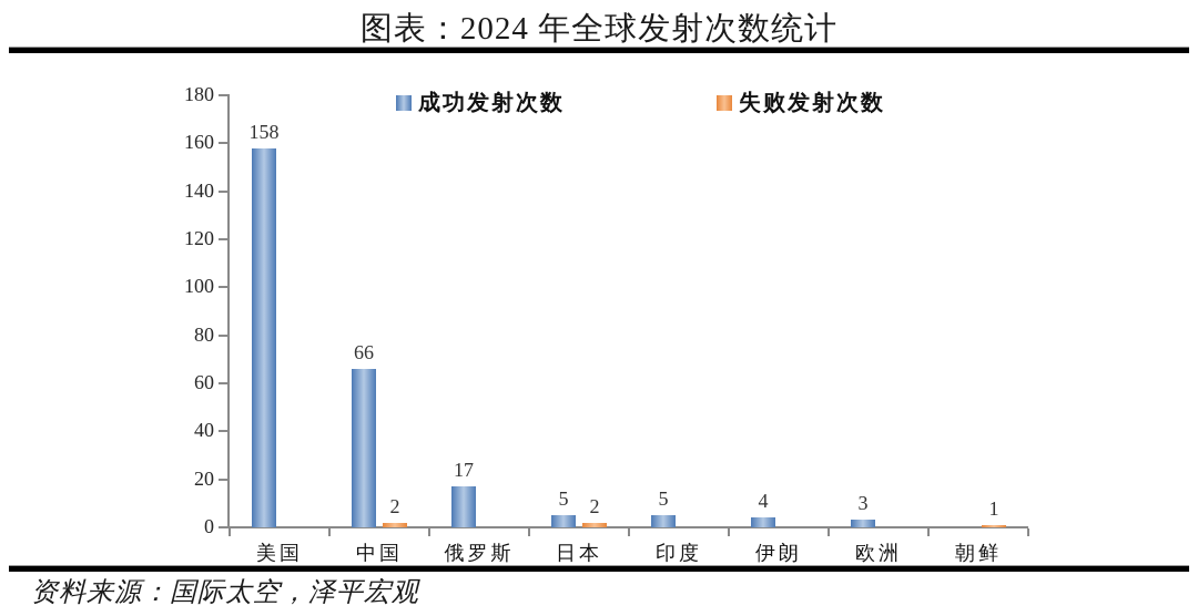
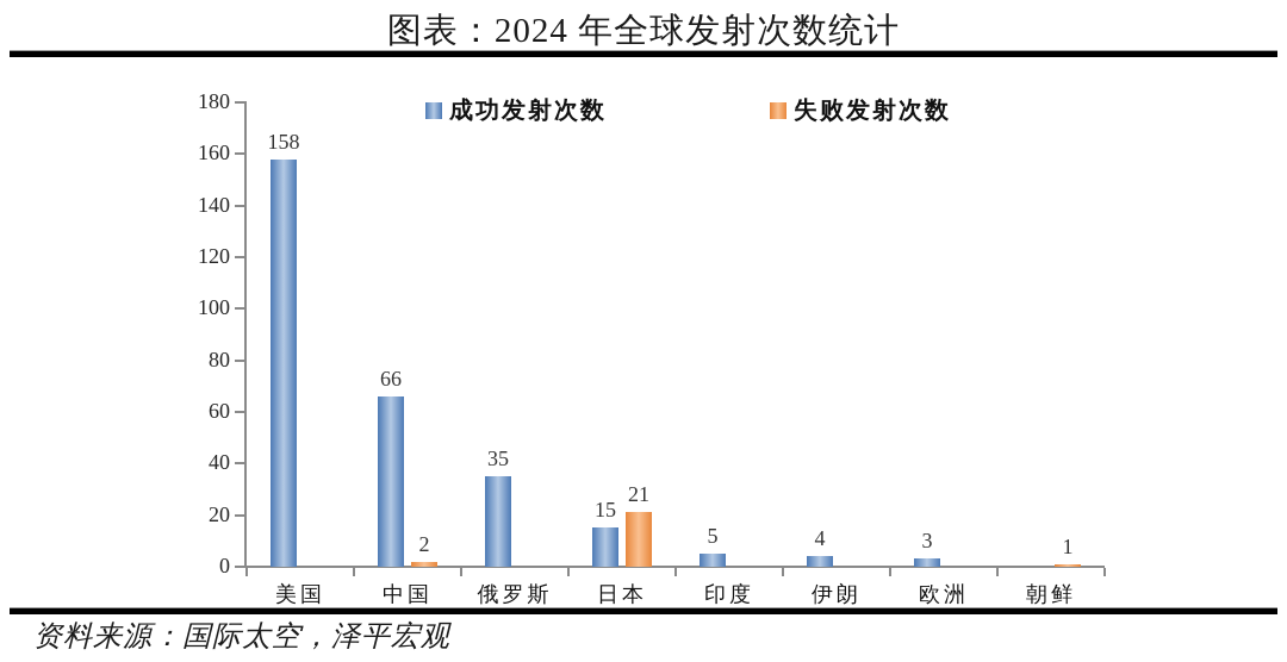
成功发射次数/俄罗斯: 17 -> 35
成功发射次数/日本: 5 -> 15
失败发射次数/日本: 2 -> 21
